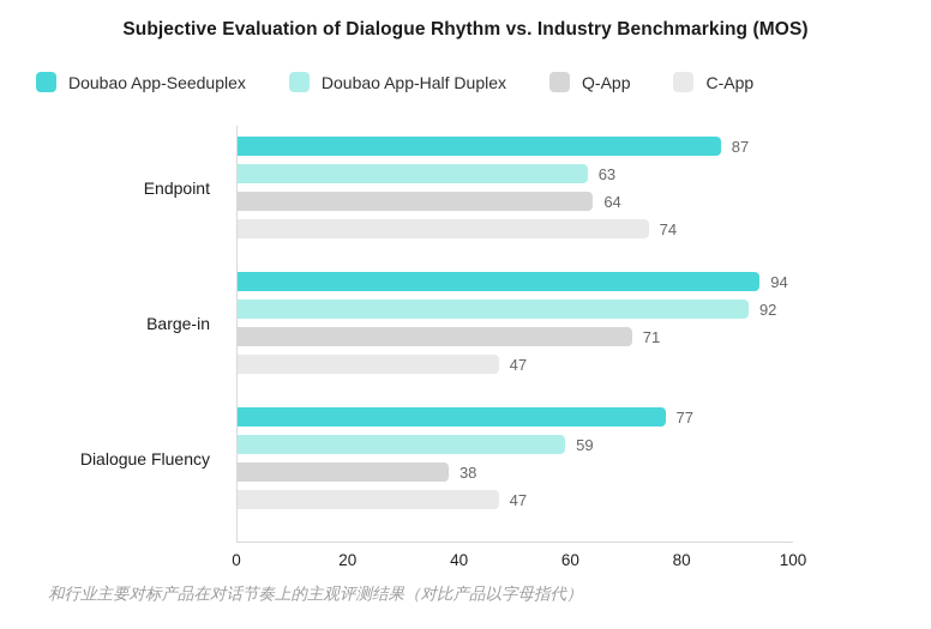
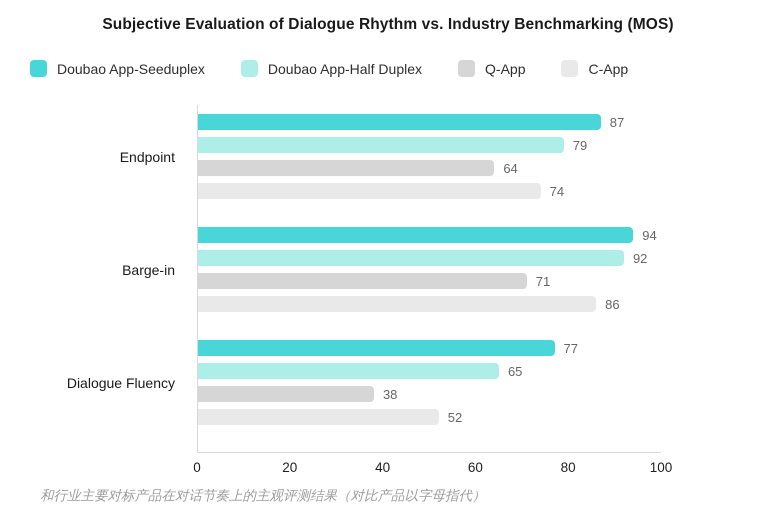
Doubao App-Half Duplex/Endpoint: 63 -> 79
C-App/Barge-in: 47 -> 86
Doubao App-Half Duplex/Dialogue Fluency: 59 -> 65
C-App/Dialogue Fluency: 47 -> 52
